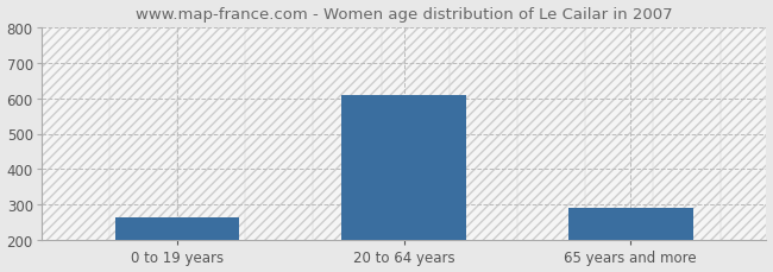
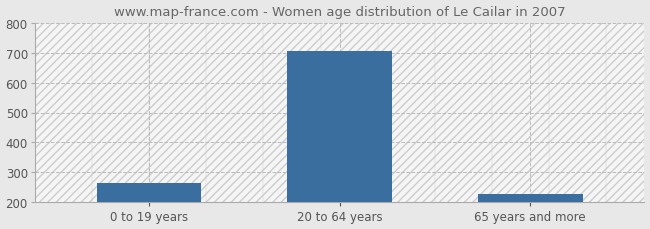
20 to 64 years: 610 -> 707
65 years and more: 290 -> 228
